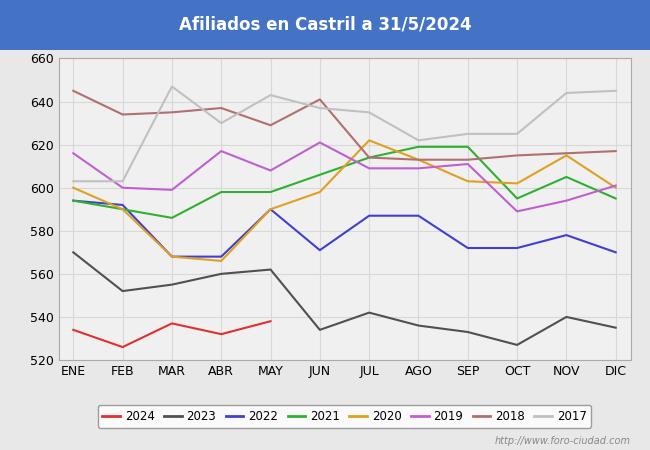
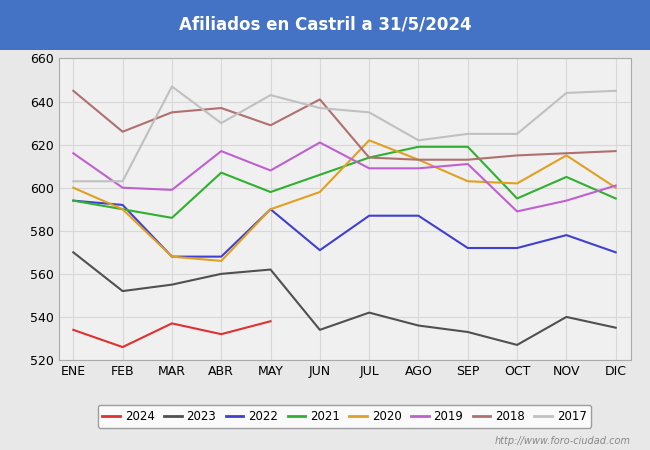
2018/FEB: 634 -> 626
2021/ABR: 598 -> 607
